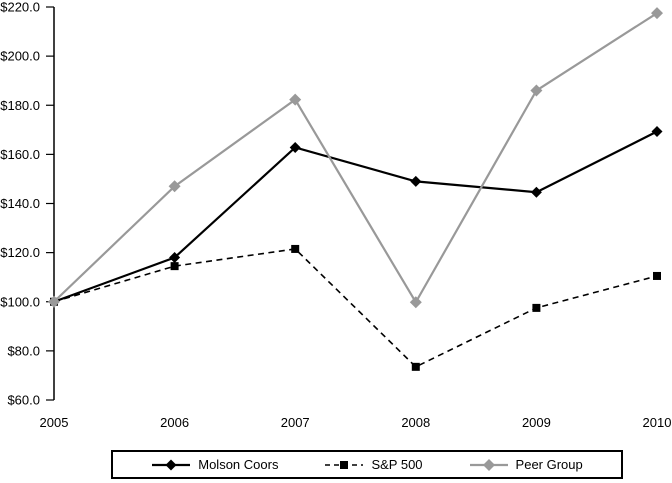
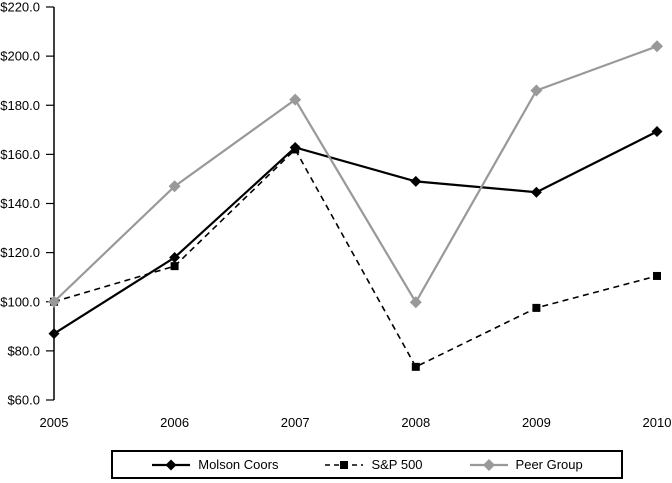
Molson Coors/2005: $100 -> $87
S&P 500/2007: $122 -> $162
Peer Group/2010: $218 -> $204
